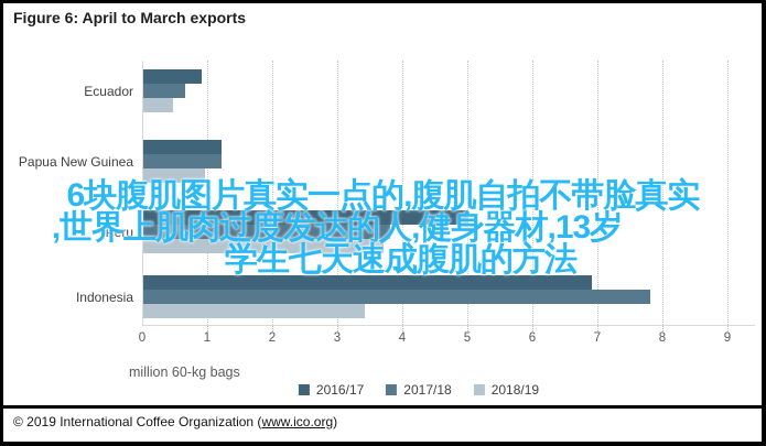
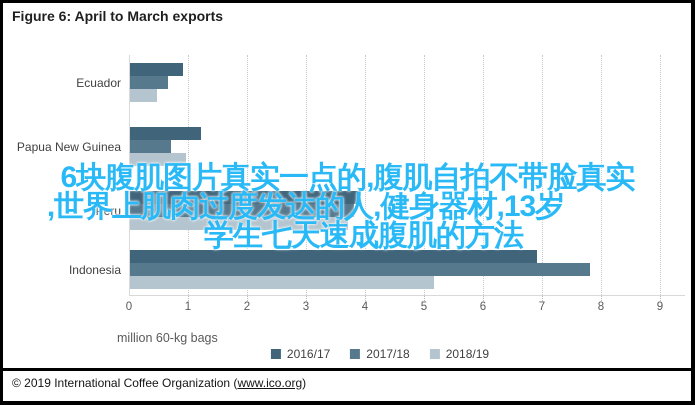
2017/18/Papua New Guinea: 1.2 -> 0.7
2016/17/Peru: 5.0 -> 3.9
2018/19/Indonesia: 3.4 -> 5.2
